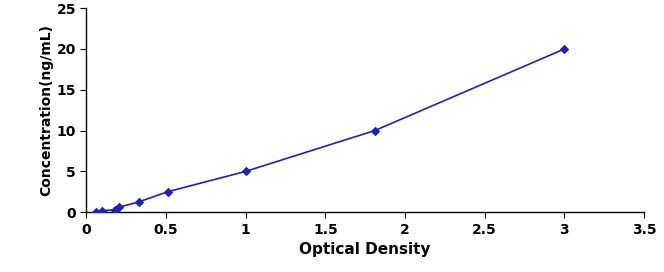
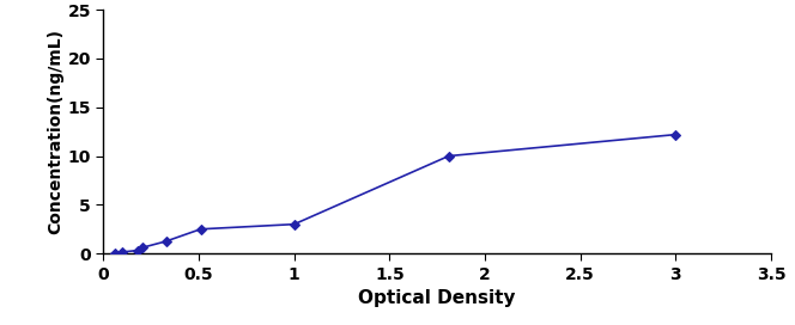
1: 5.0 -> 3.0
3: 20.0 -> 12.2
